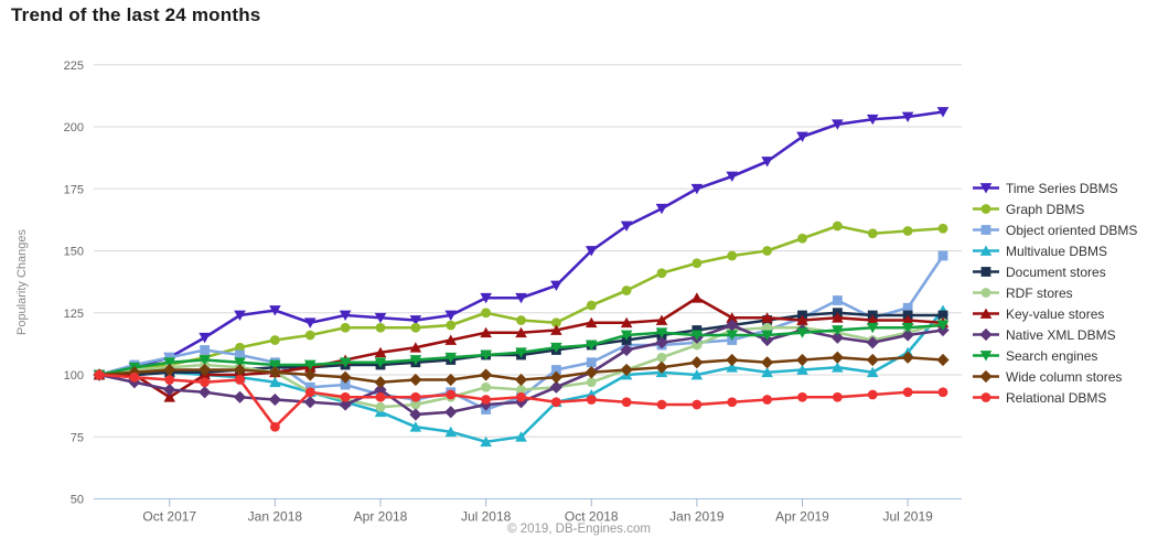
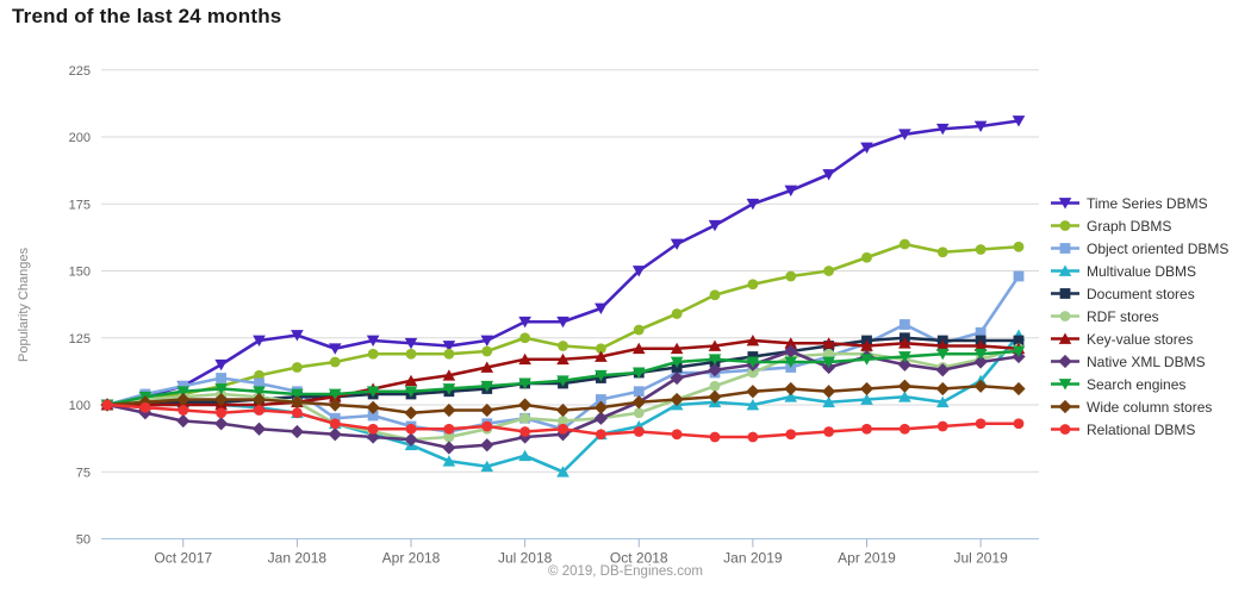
Key-value stores/Oct 2017: 91 -> 100
Relational DBMS/Jan 2018: 79 -> 97
Native XML DBMS/Apr 2018: 94 -> 87
Object oriented DBMS/Jul 2018: 86 -> 95
Multivalue DBMS/Jul 2018: 73 -> 81
Key-value stores/Jan 2019: 131 -> 124
